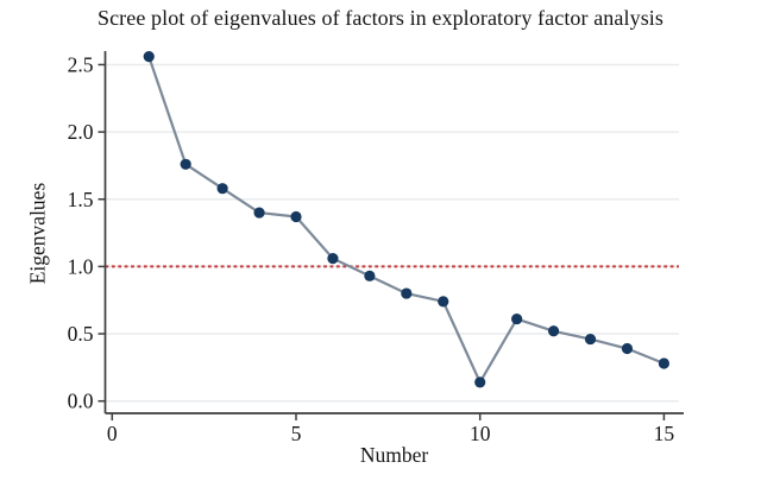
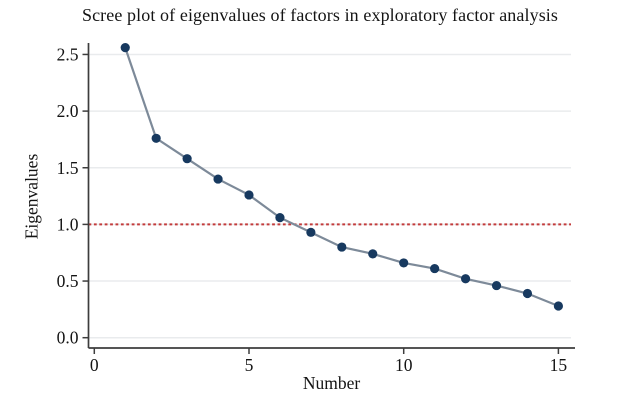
5: 1.37 -> 1.26
10: 0.14 -> 0.66
